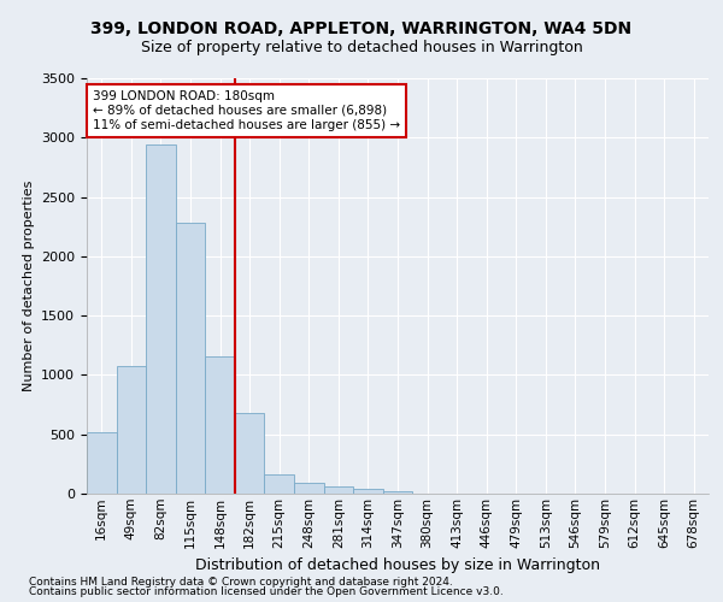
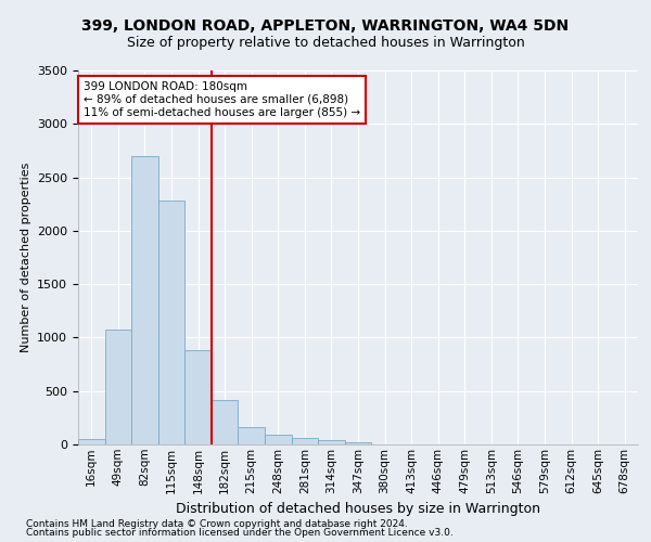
16sqm: 520 -> 50
82sqm: 2940 -> 2700
148sqm: 1160 -> 880
182sqm: 680 -> 420
